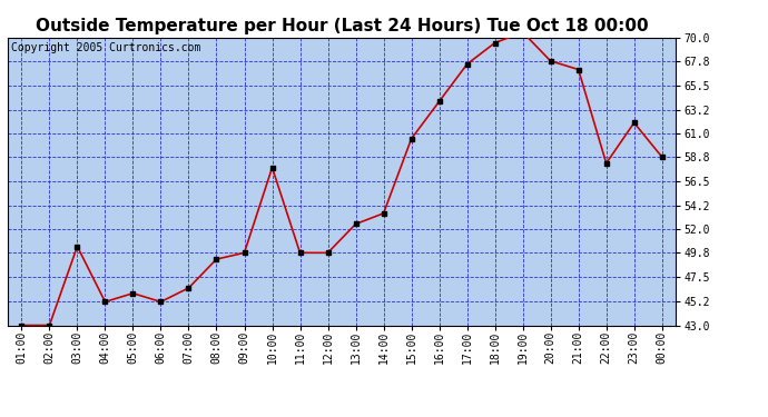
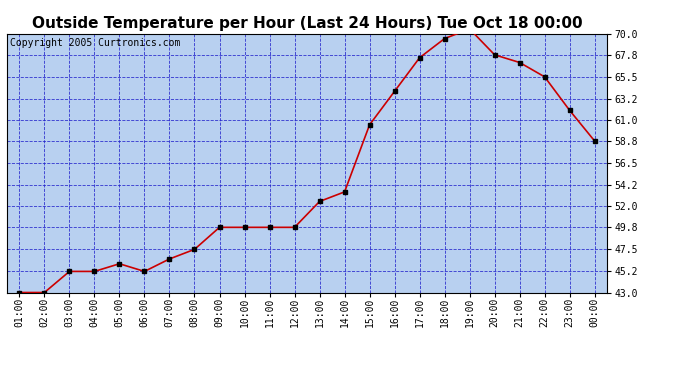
03:00: 50.4 -> 45.2
08:00: 49.2 -> 47.5
10:00: 57.8 -> 49.8
22:00: 58.2 -> 65.5
